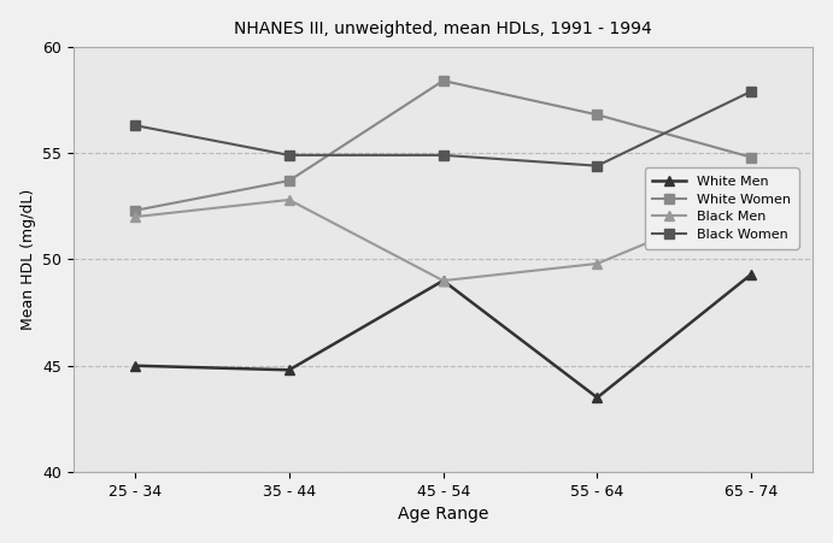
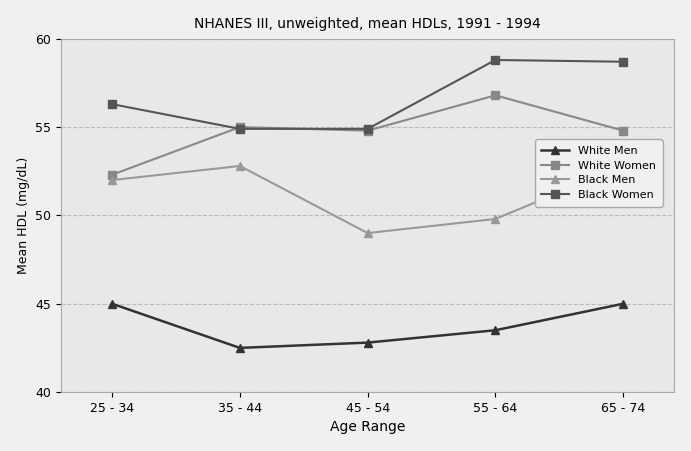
White Men/35 - 44: 44.8 -> 42.5
White Women/35 - 44: 53.7 -> 55.0
White Men/45 - 54: 49.0 -> 42.8
White Women/45 - 54: 58.4 -> 54.8
Black Women/55 - 64: 54.4 -> 58.8
White Men/65 - 74: 49.3 -> 45.0
Black Women/65 - 74: 57.9 -> 58.7
